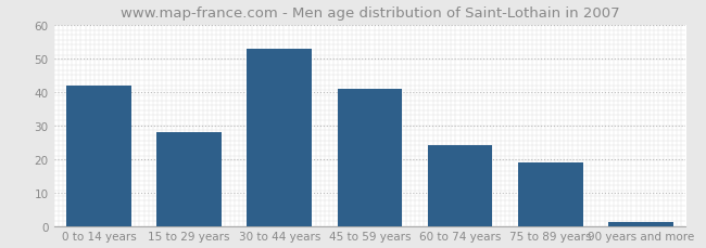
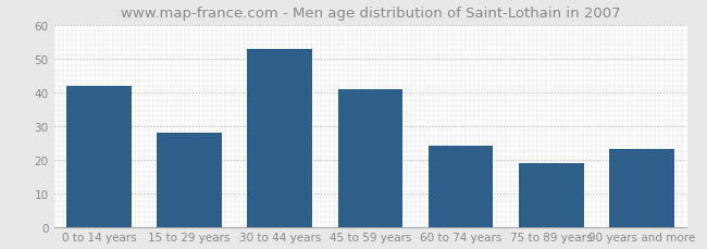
90 years and more: 1 -> 23
